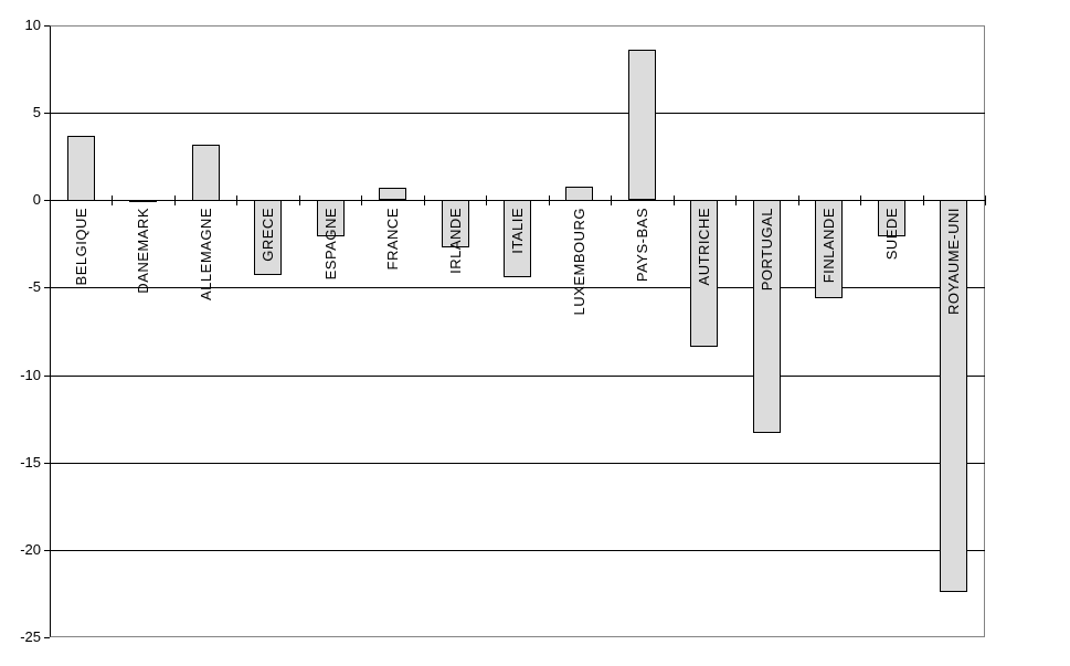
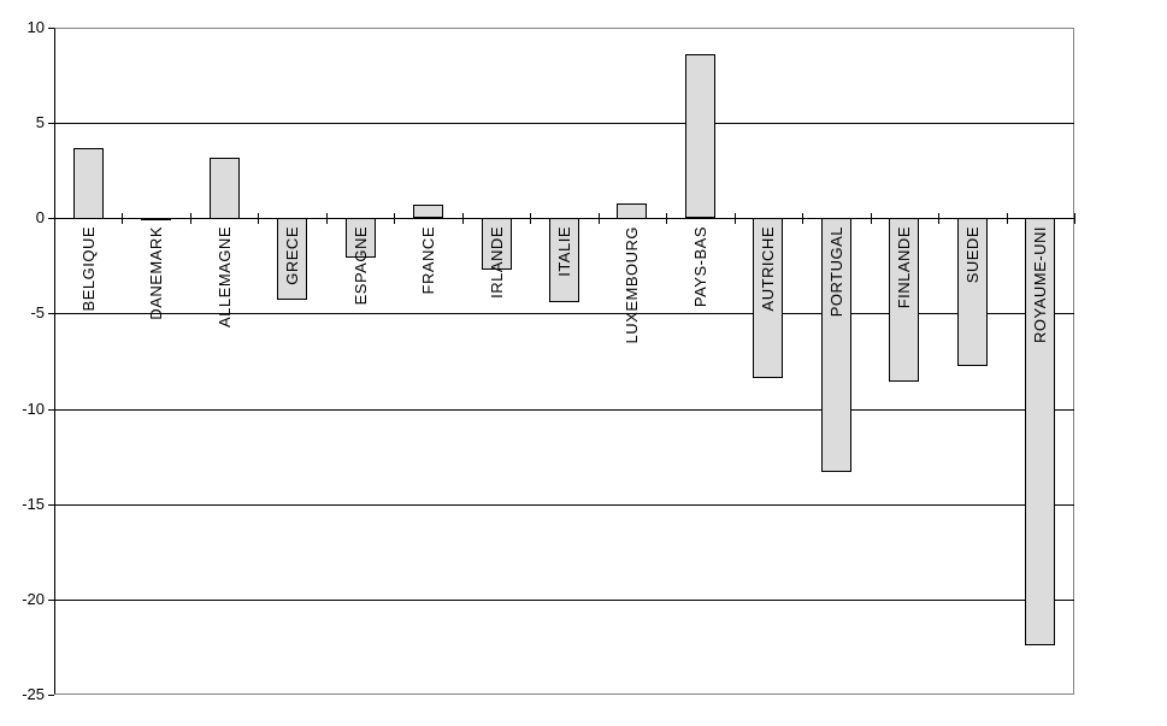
FINLANDE: -5.6 -> -8.6
SUEDE: -2.1 -> -7.8
